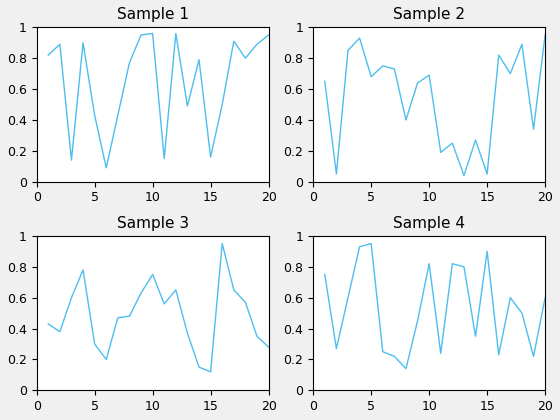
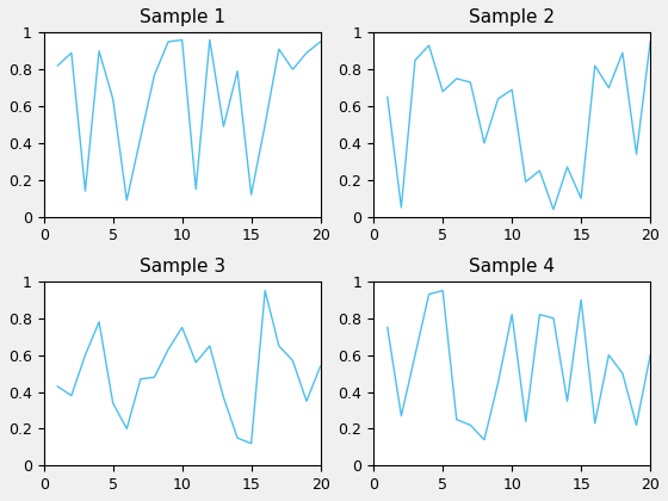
Sample 1/5: 0.43 -> 0.64
Sample 1/15: 0.16 -> 0.12
Sample 2/15: 0.05 -> 0.10
Sample 3/5: 0.30 -> 0.34
Sample 3/20: 0.28 -> 0.54
